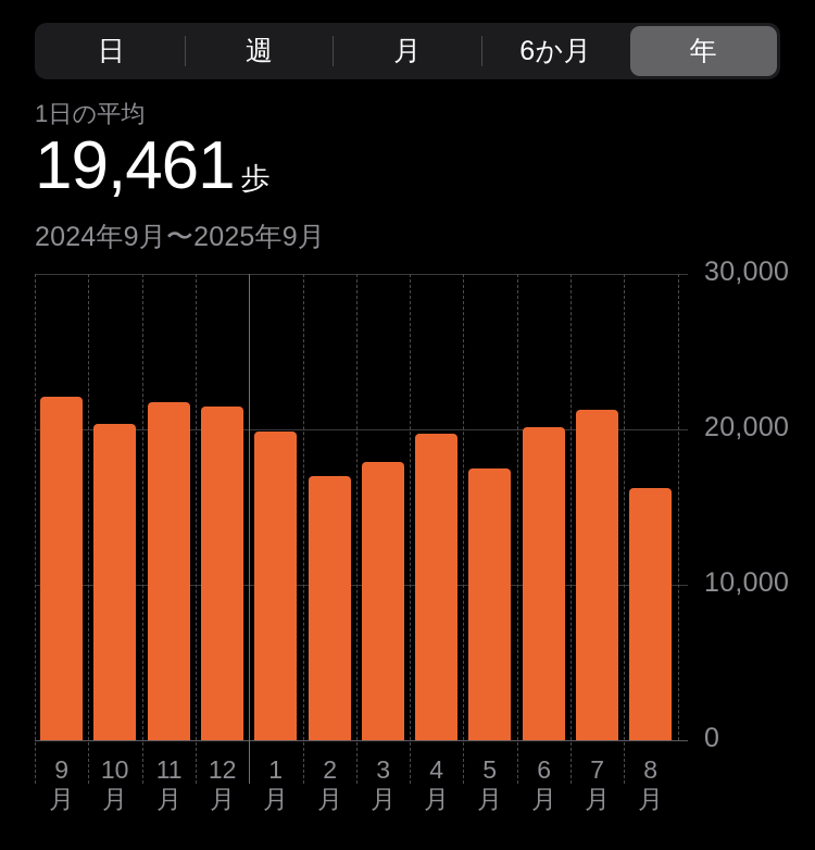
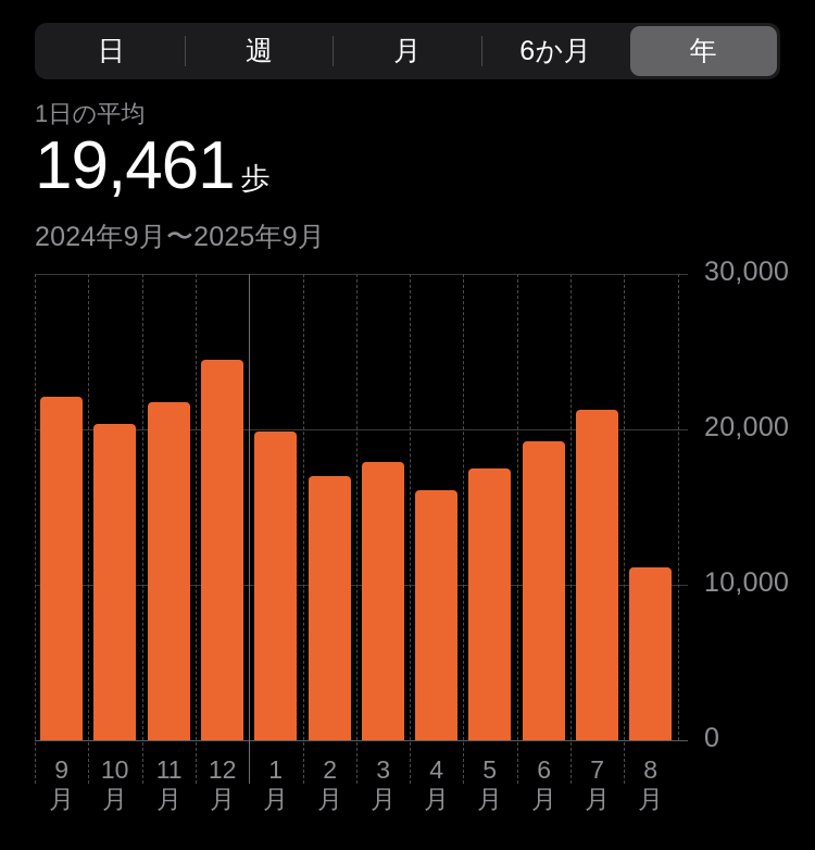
12月: 21500 -> 24500
4月: 19800 -> 16100
6月: 20200 -> 19200
8月: 16200 -> 11100
